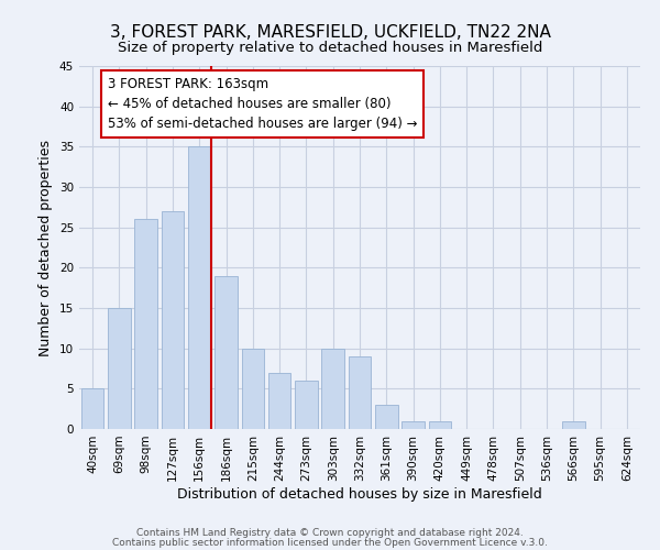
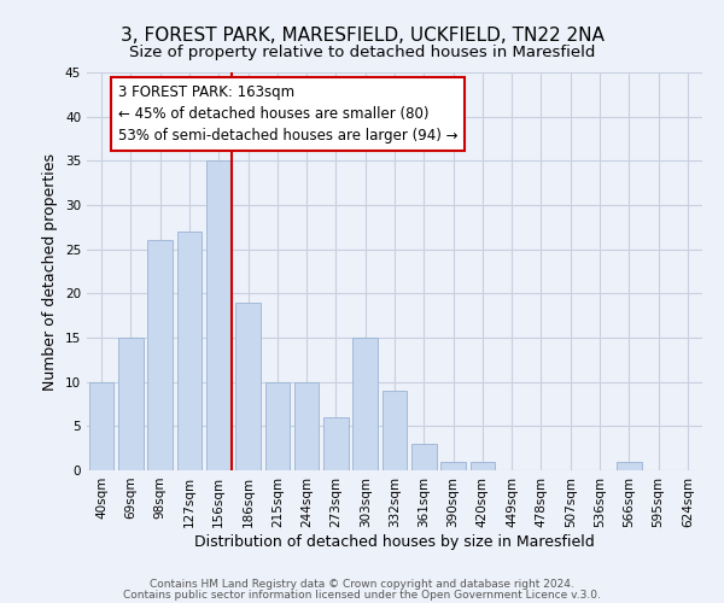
40sqm: 5 -> 10
244sqm: 7 -> 10
303sqm: 10 -> 15
